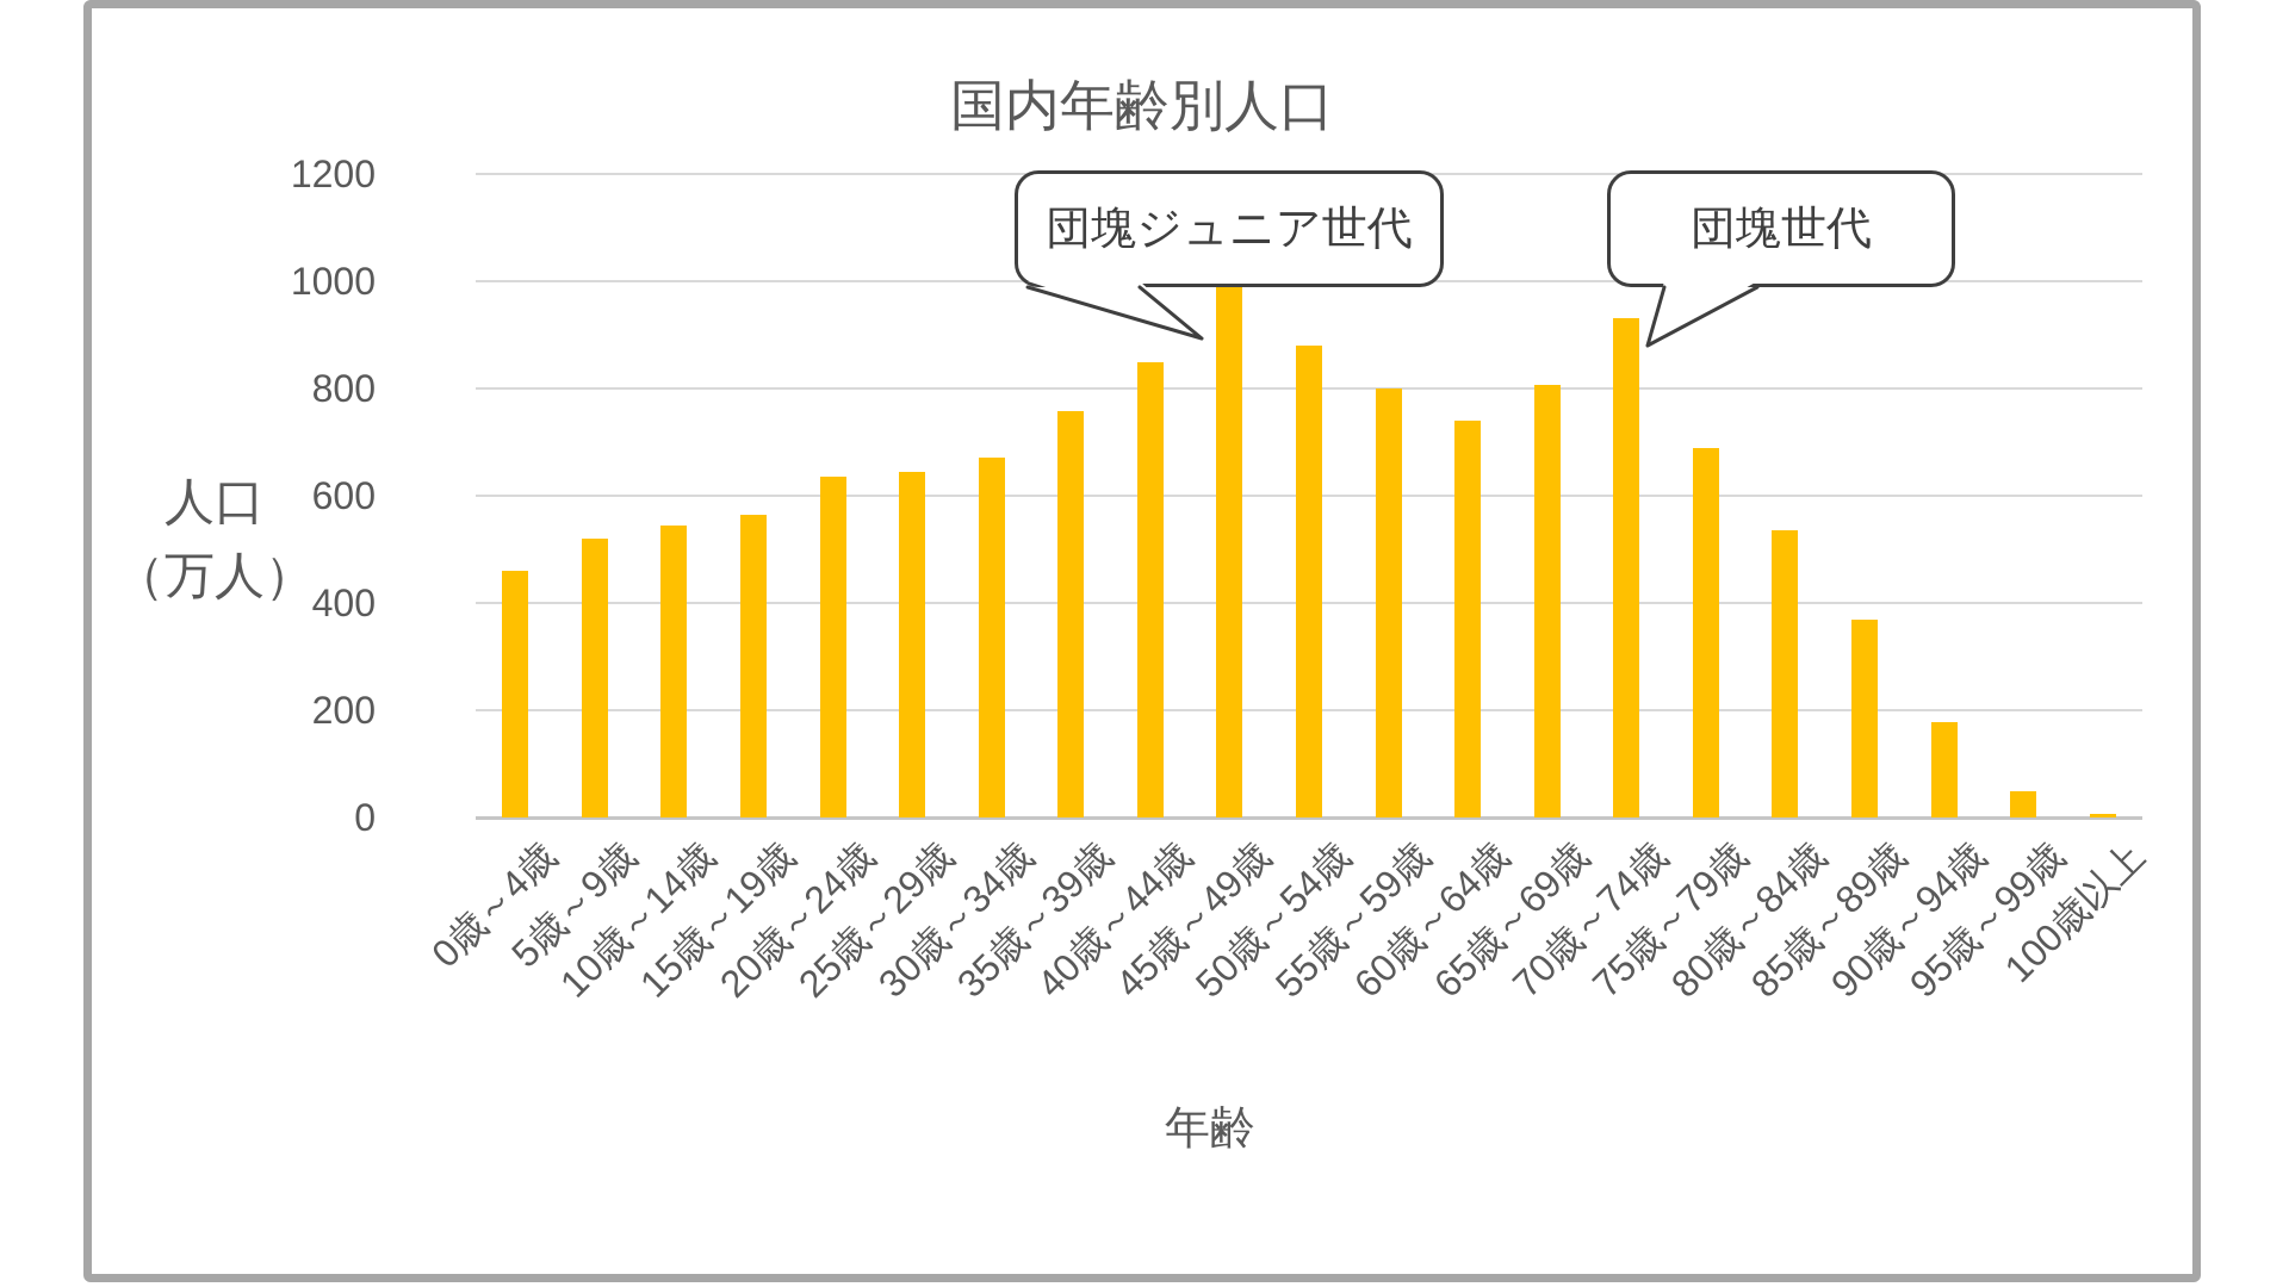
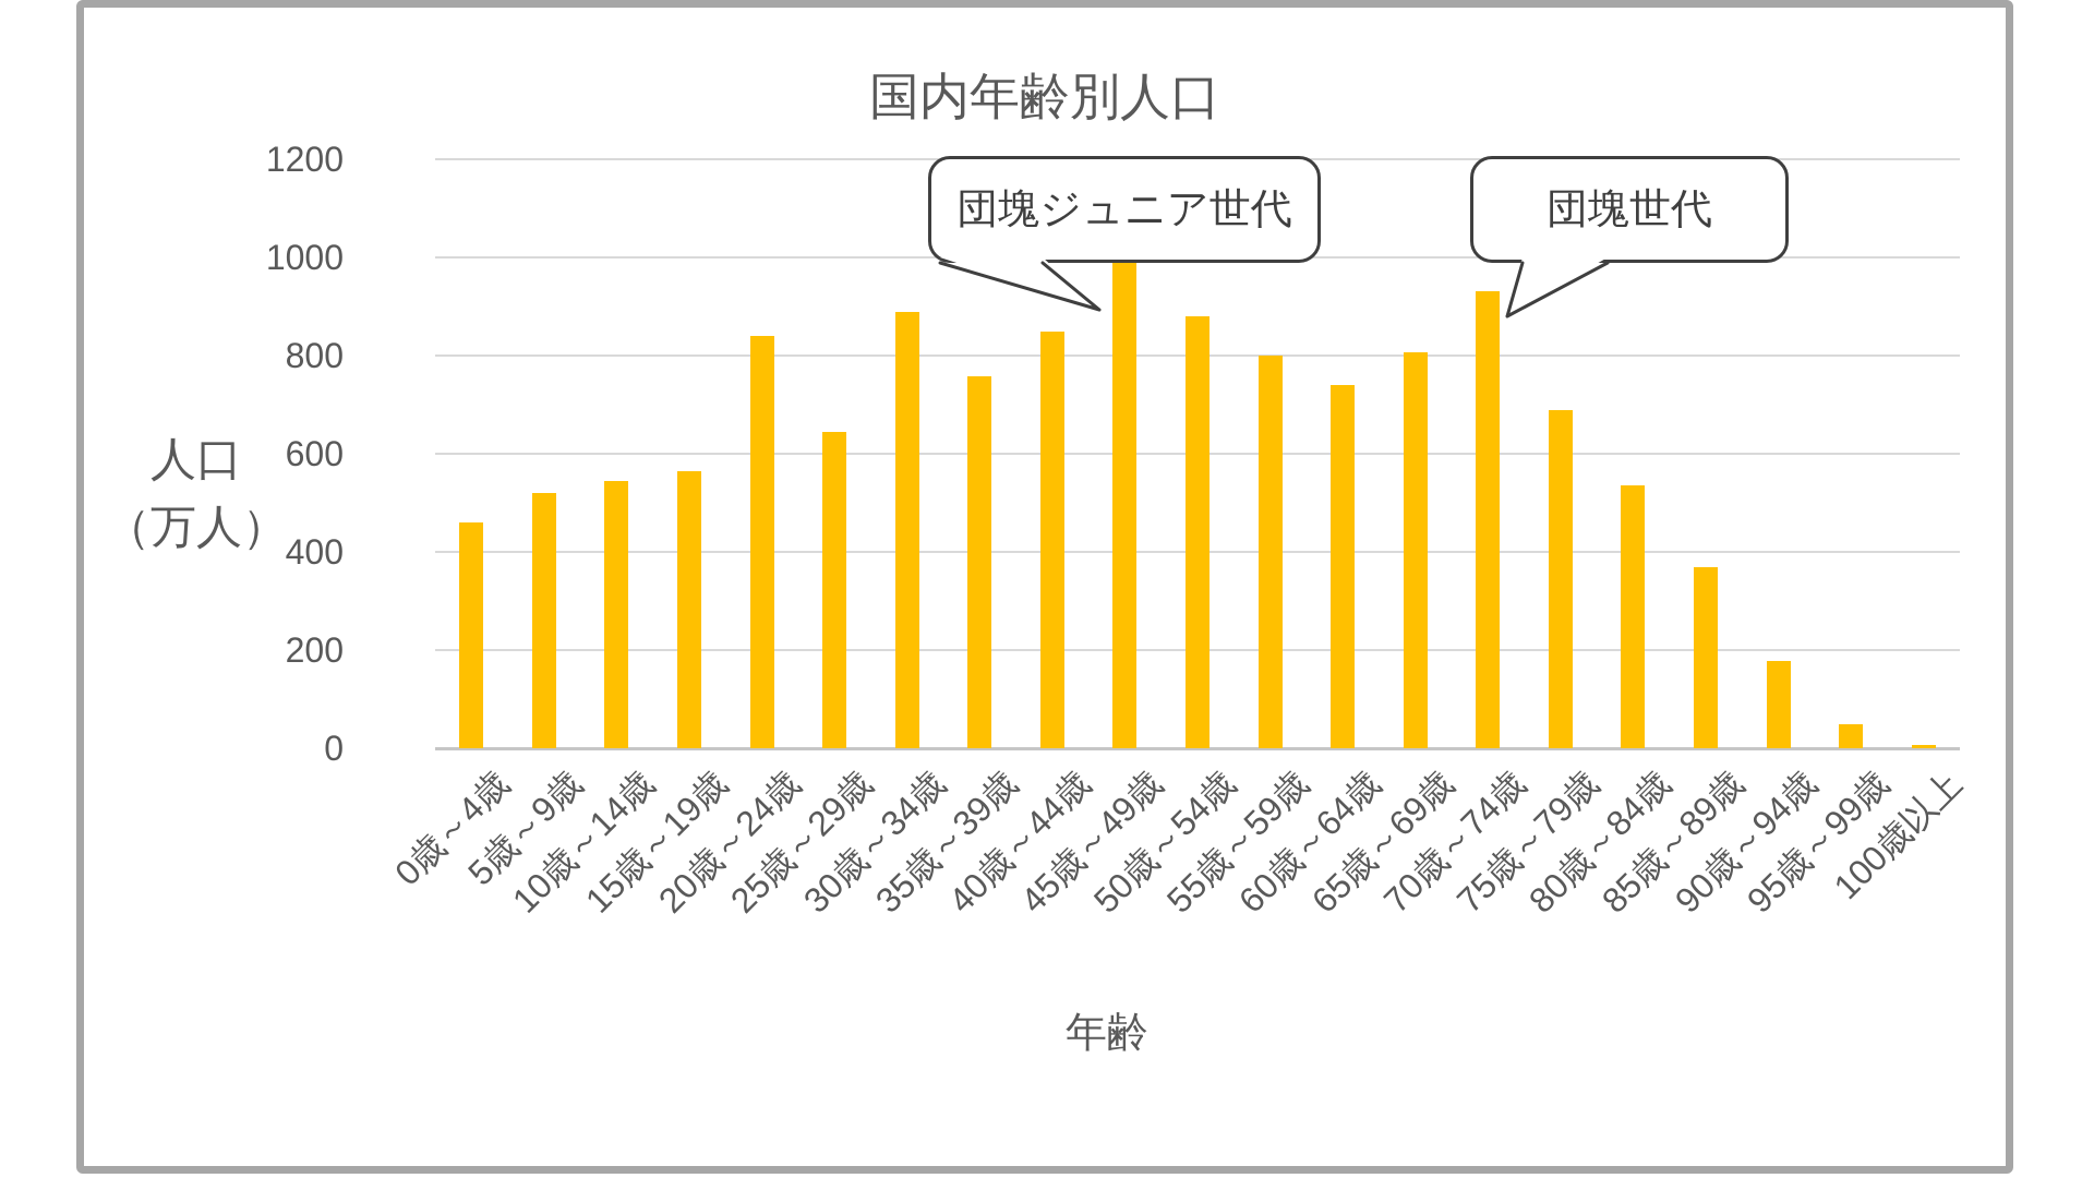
20歳～24歳: 640 -> 840
30歳～34歳: 670 -> 890
